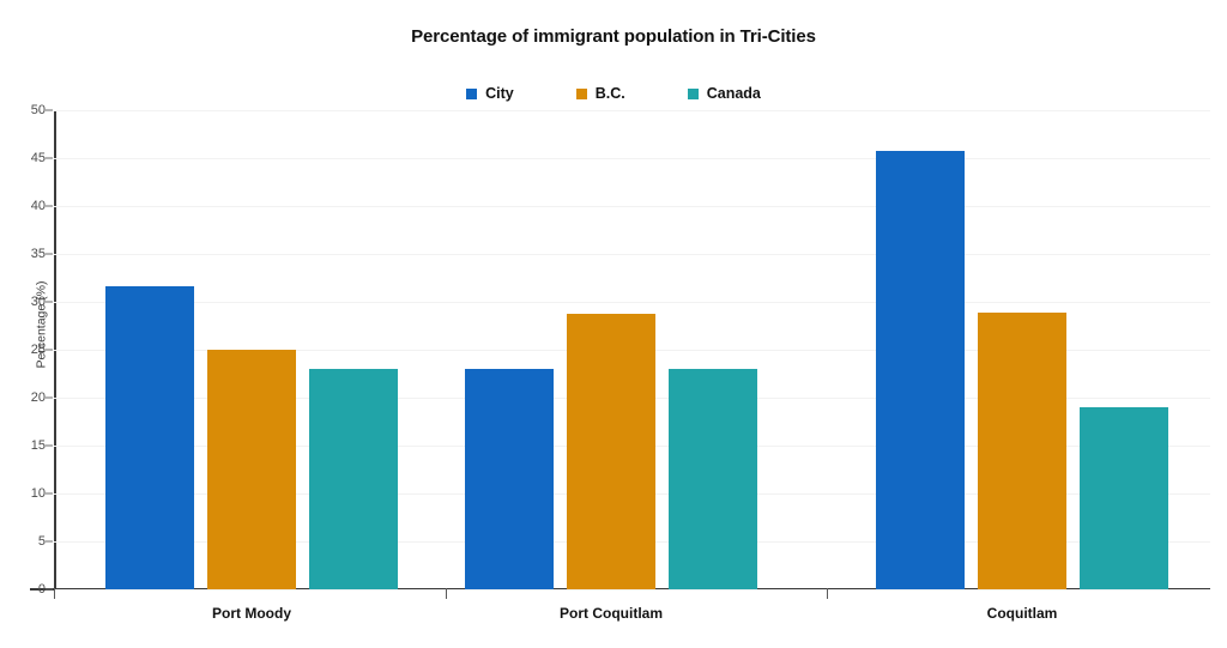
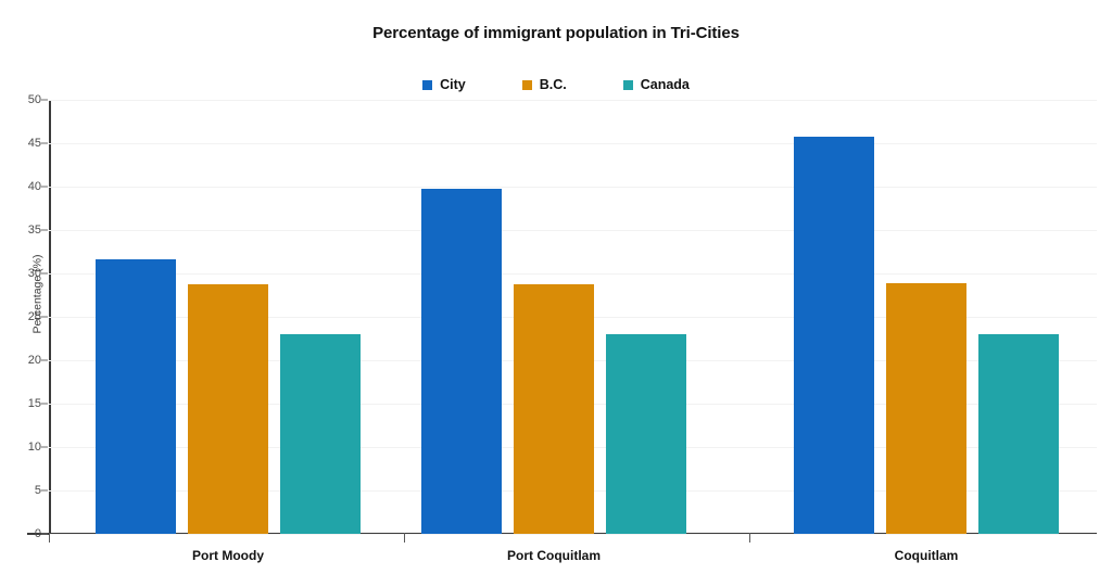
B.C./Port Moody: 25 -> 29
City/Port Coquitlam: 23 -> 40
Canada/Coquitlam: 19 -> 23
